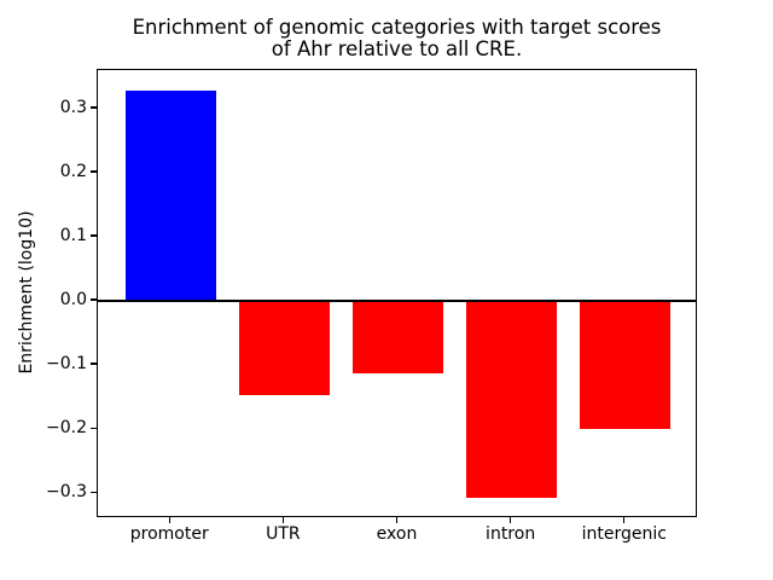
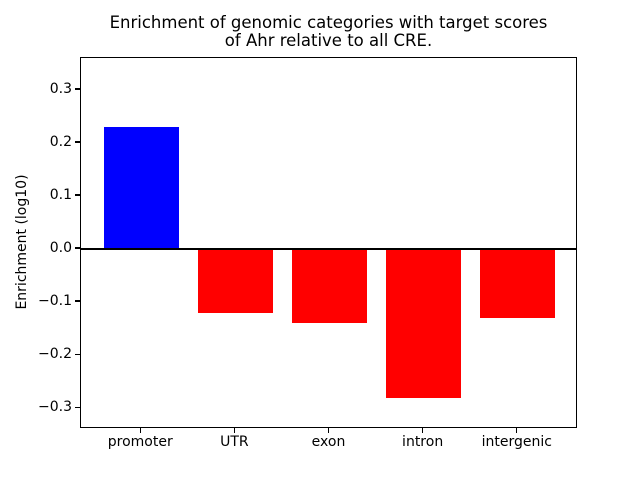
promoter: 0.33 -> 0.23
UTR: -0.15 -> -0.12
exon: -0.11 -> -0.14
intron: -0.31 -> -0.28
intergenic: -0.20 -> -0.13
